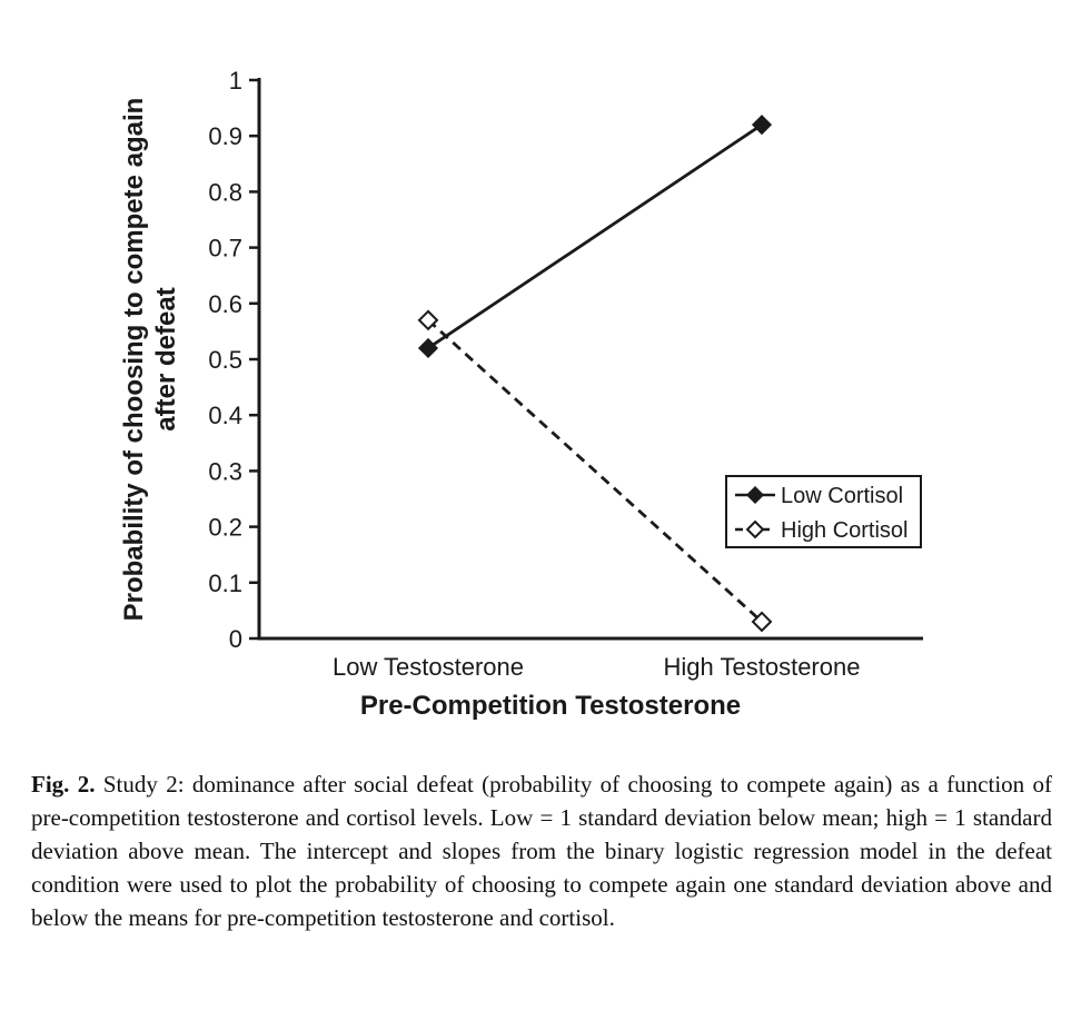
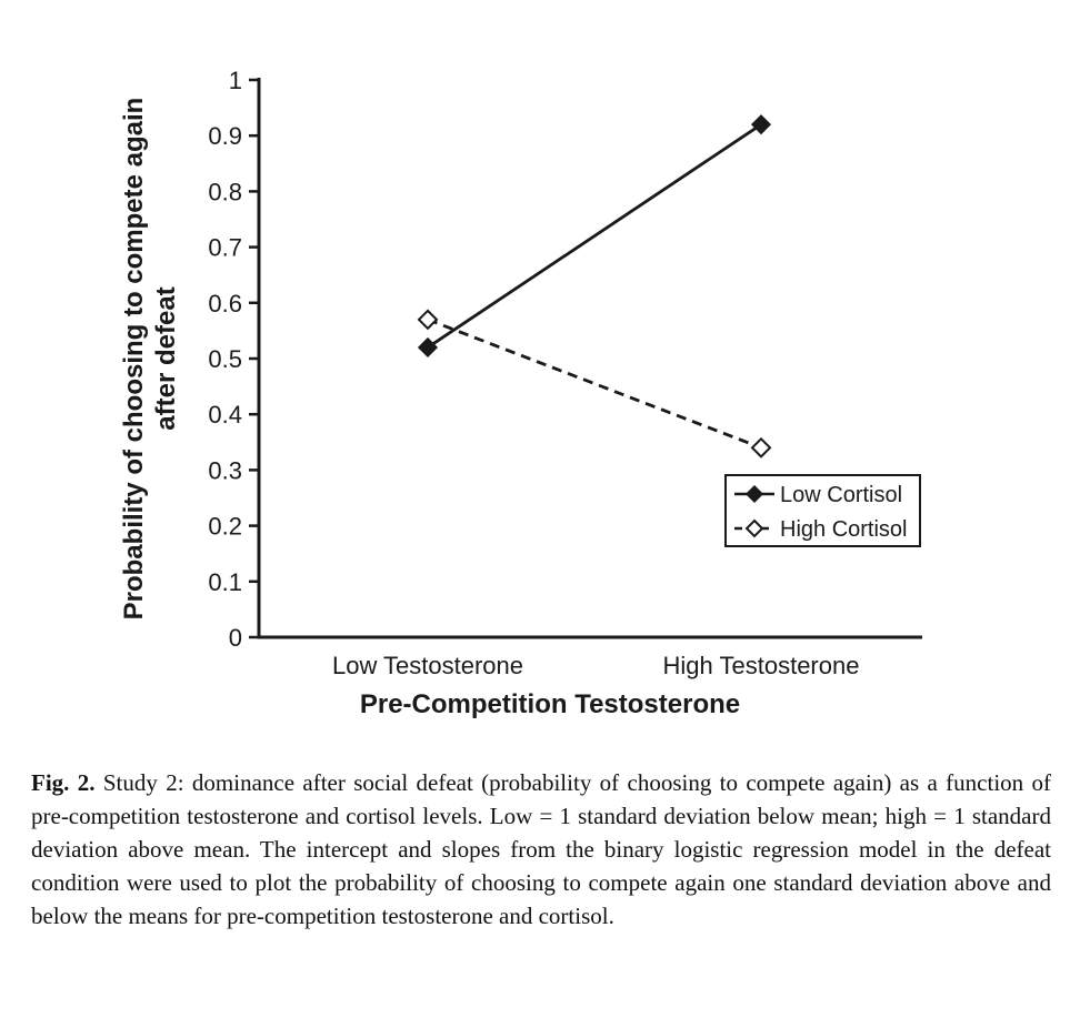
High Cortisol/High Testosterone: 0.03 -> 0.34
